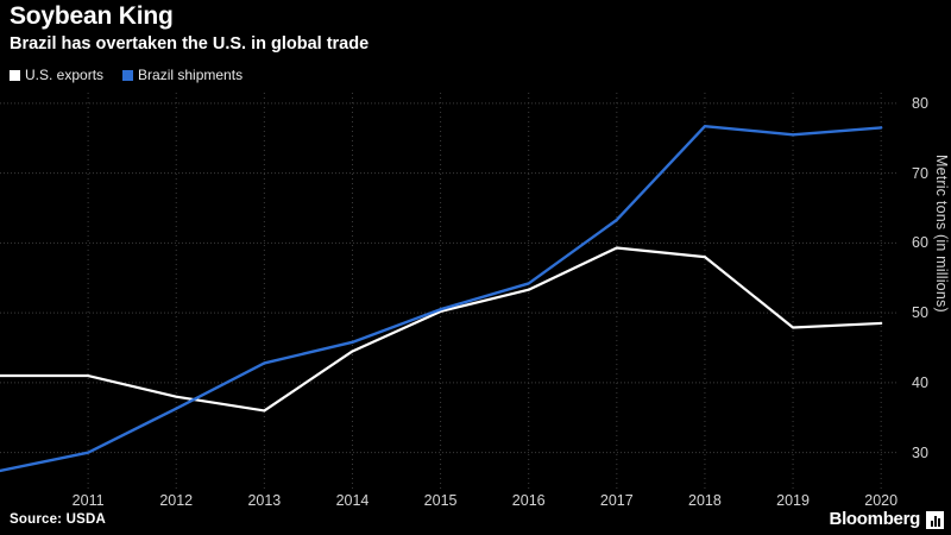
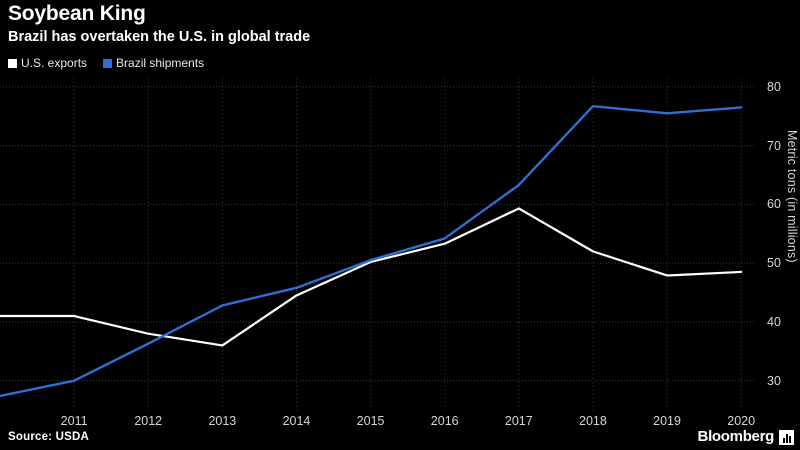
U.S. exports/2018: 58 -> 52
